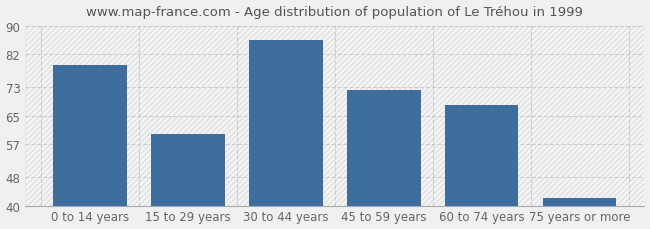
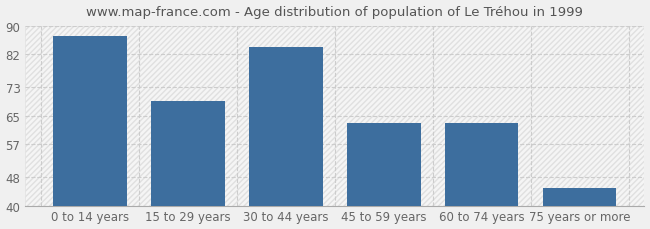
0 to 14 years: 79 -> 87
15 to 29 years: 60 -> 69
30 to 44 years: 86 -> 84
45 to 59 years: 72 -> 63
60 to 74 years: 68 -> 63
75 years or more: 42 -> 45
